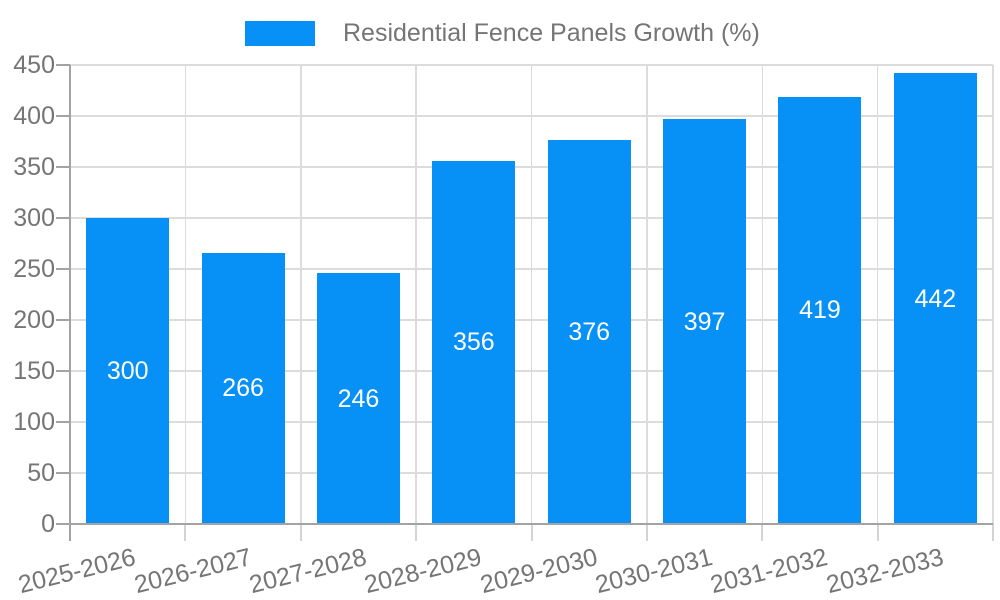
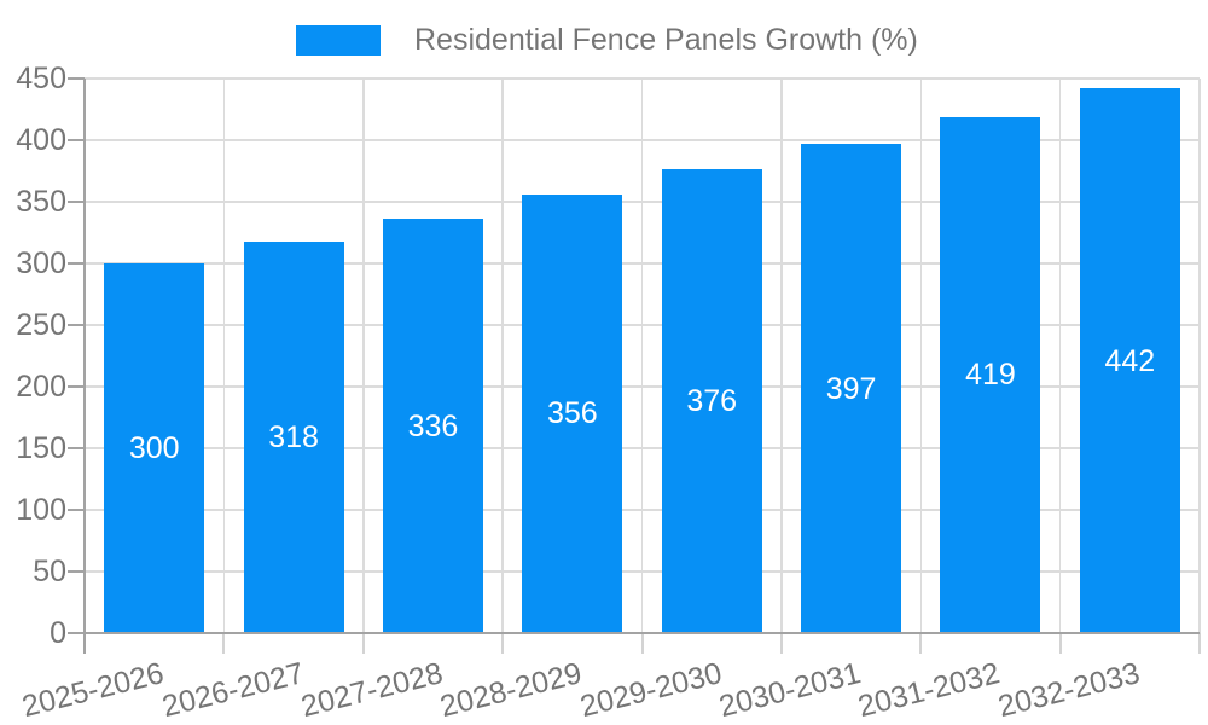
2026-2027: 266 -> 318
2027-2028: 246 -> 336
